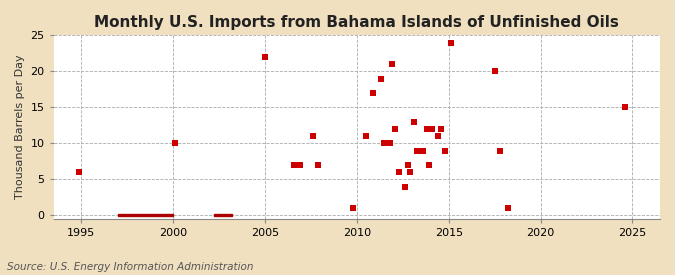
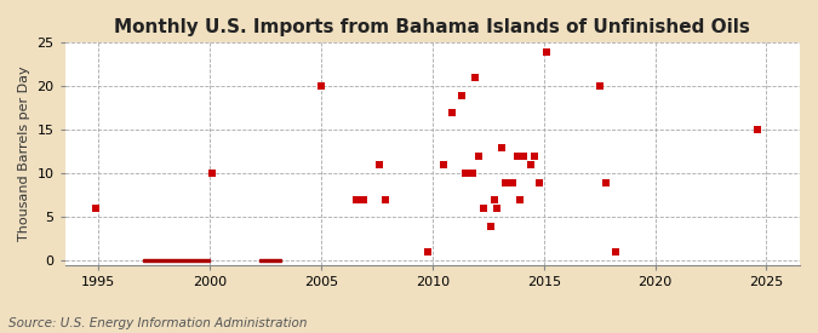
2005: 22 -> 20
